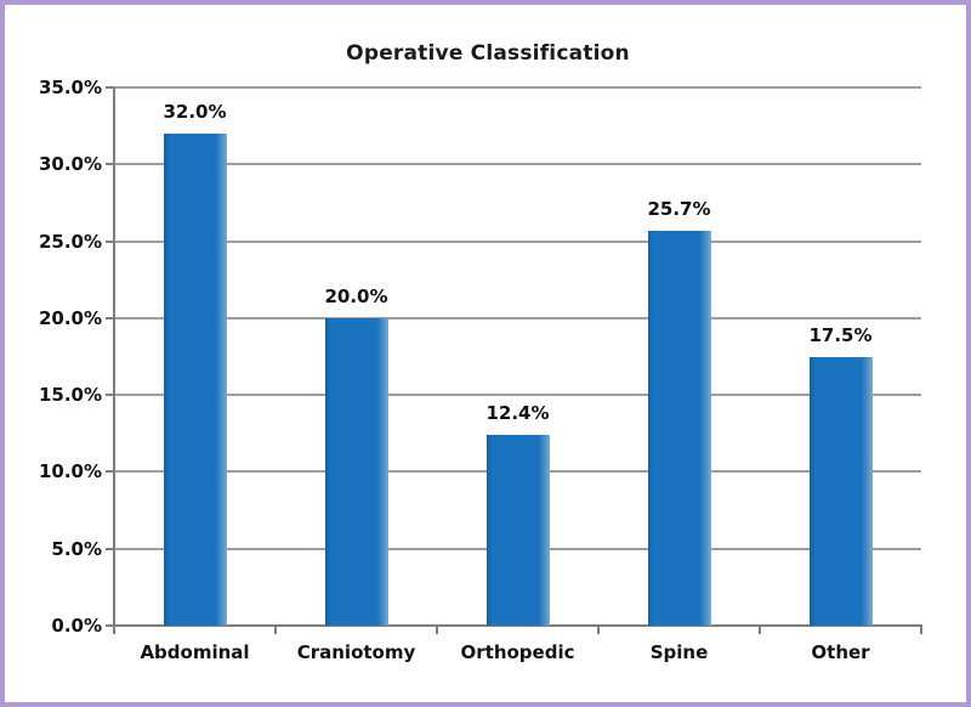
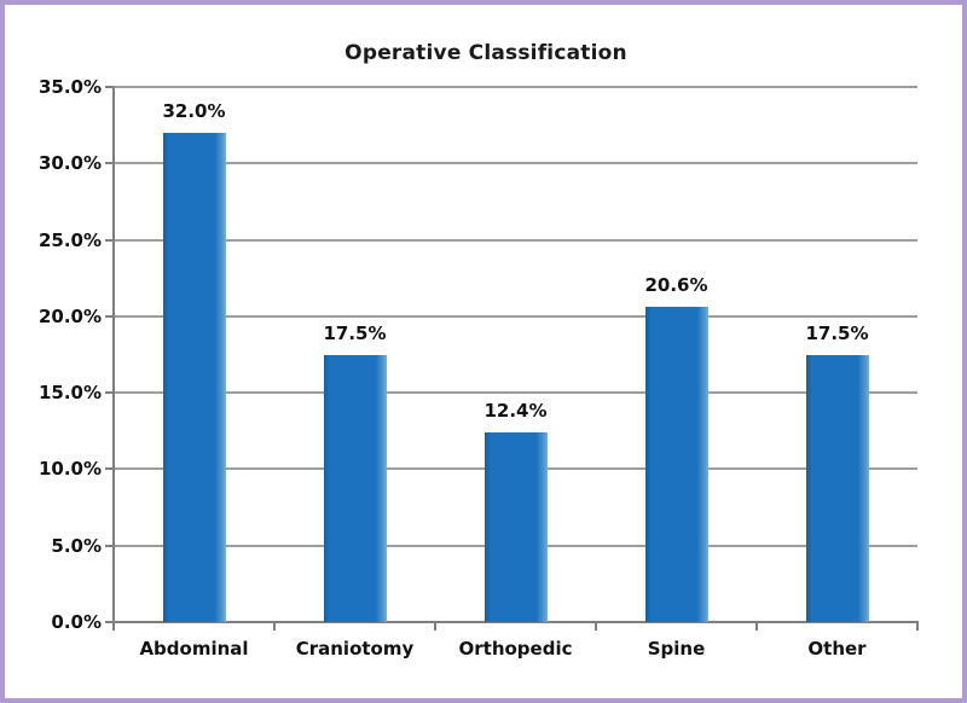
Craniotomy: 20.0% -> 17.5%
Spine: 25.7% -> 20.6%
